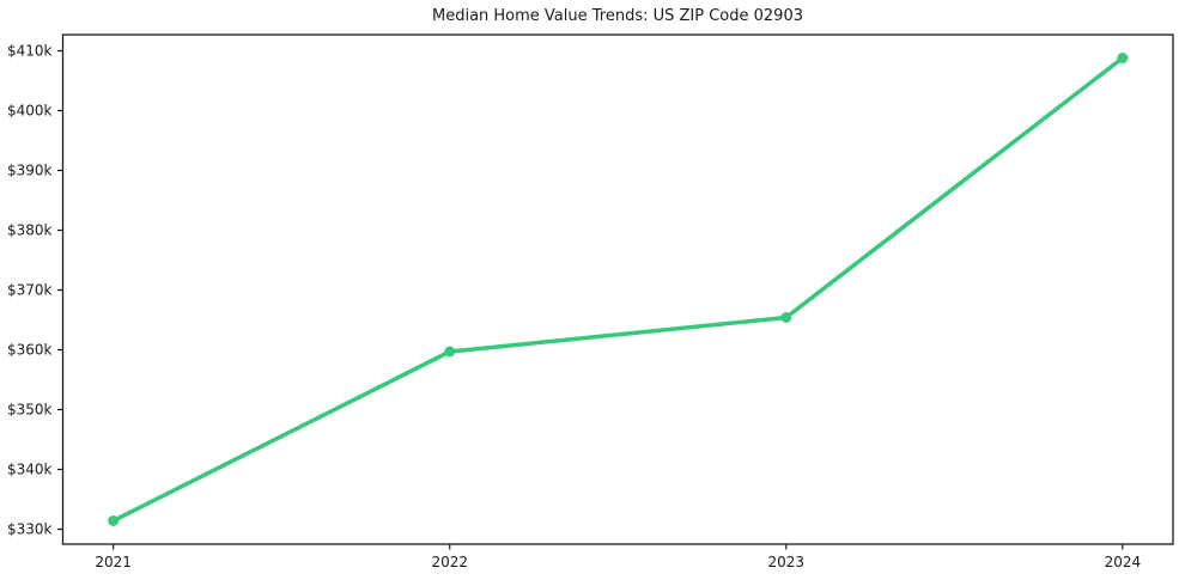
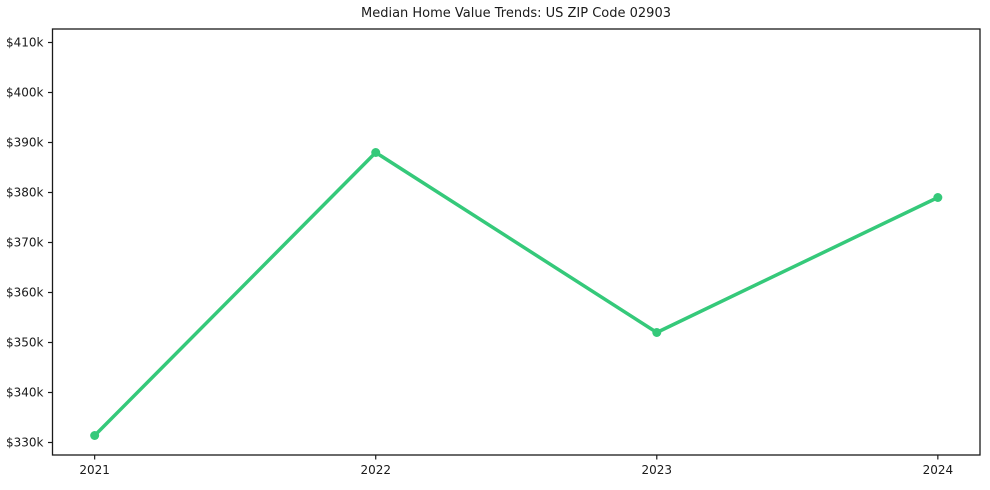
2022: $360k -> $388k
2023: $365k -> $352k
2024: $409k -> $379k
